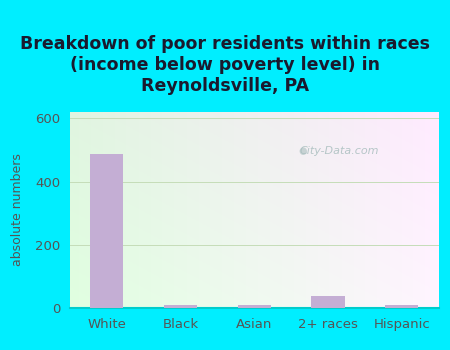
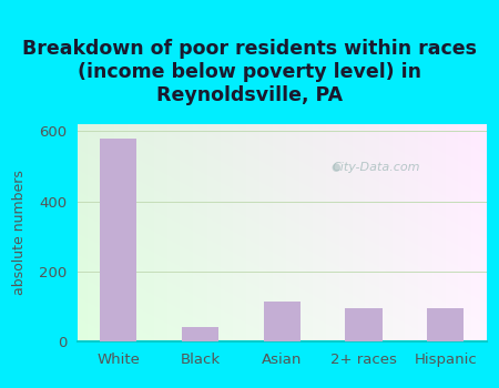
White: 487 -> 580
Black: 8 -> 40
Asian: 8 -> 115
2+ races: 38 -> 95
Hispanic: 8 -> 95
